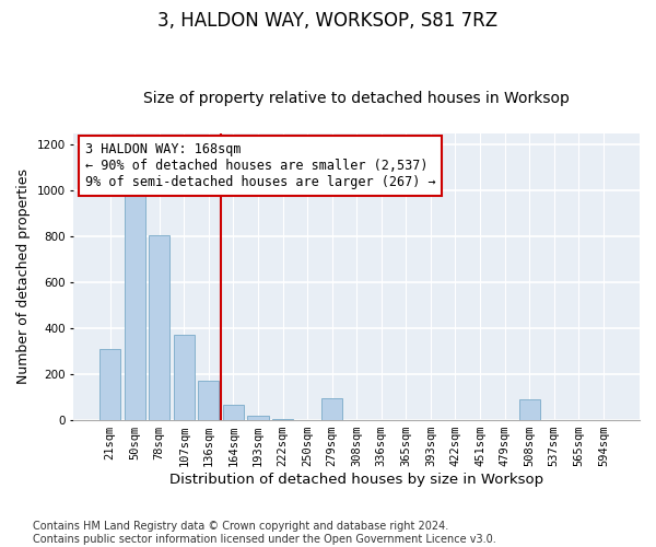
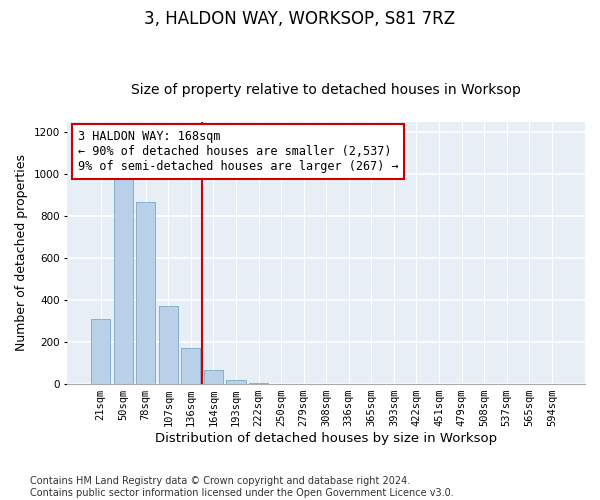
78sqm: 805 -> 870
279sqm: 95 -> 2
508sqm: 90 -> 1
